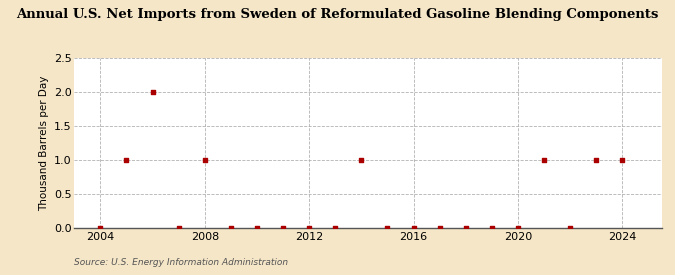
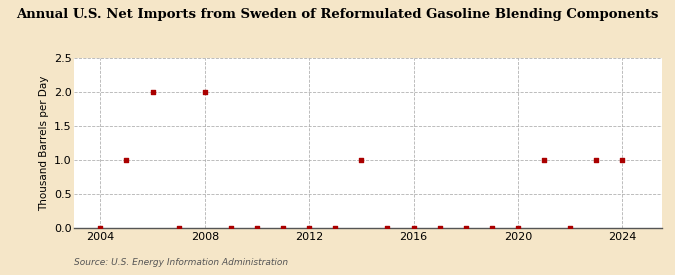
2008: 1 -> 2
